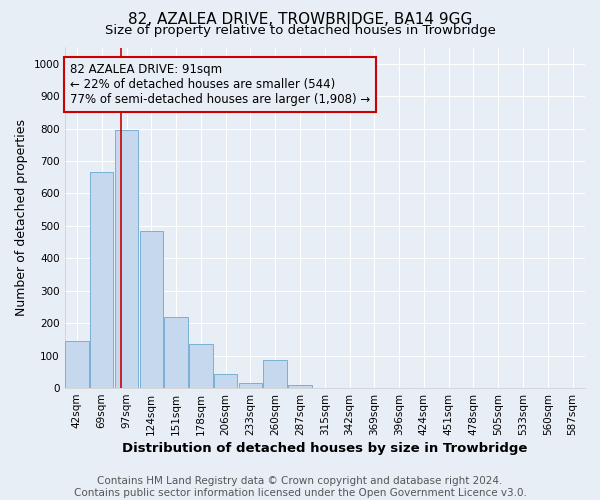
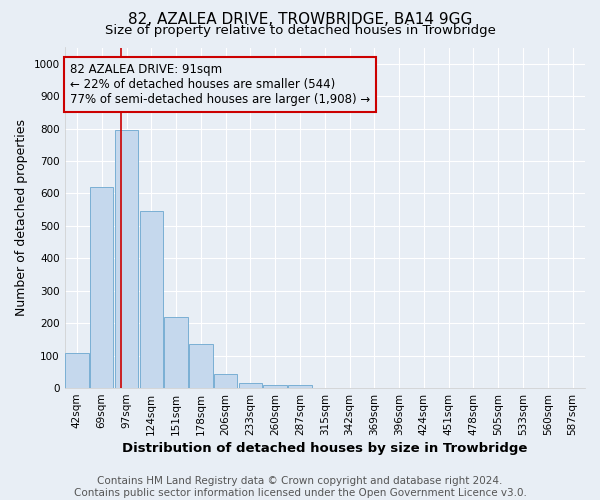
42sqm: 145 -> 107
69sqm: 665 -> 620
124sqm: 485 -> 545
260sqm: 85 -> 10
